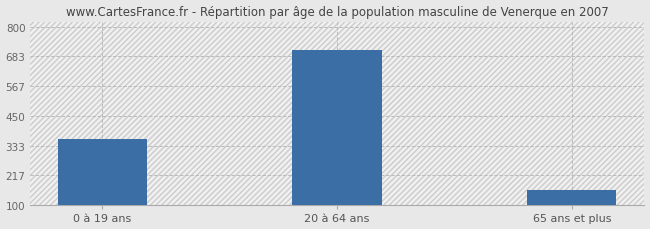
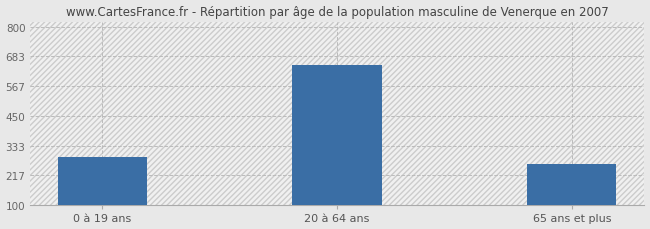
0 à 19 ans: 360 -> 290
20 à 64 ans: 710 -> 650
65 ans et plus: 160 -> 260
